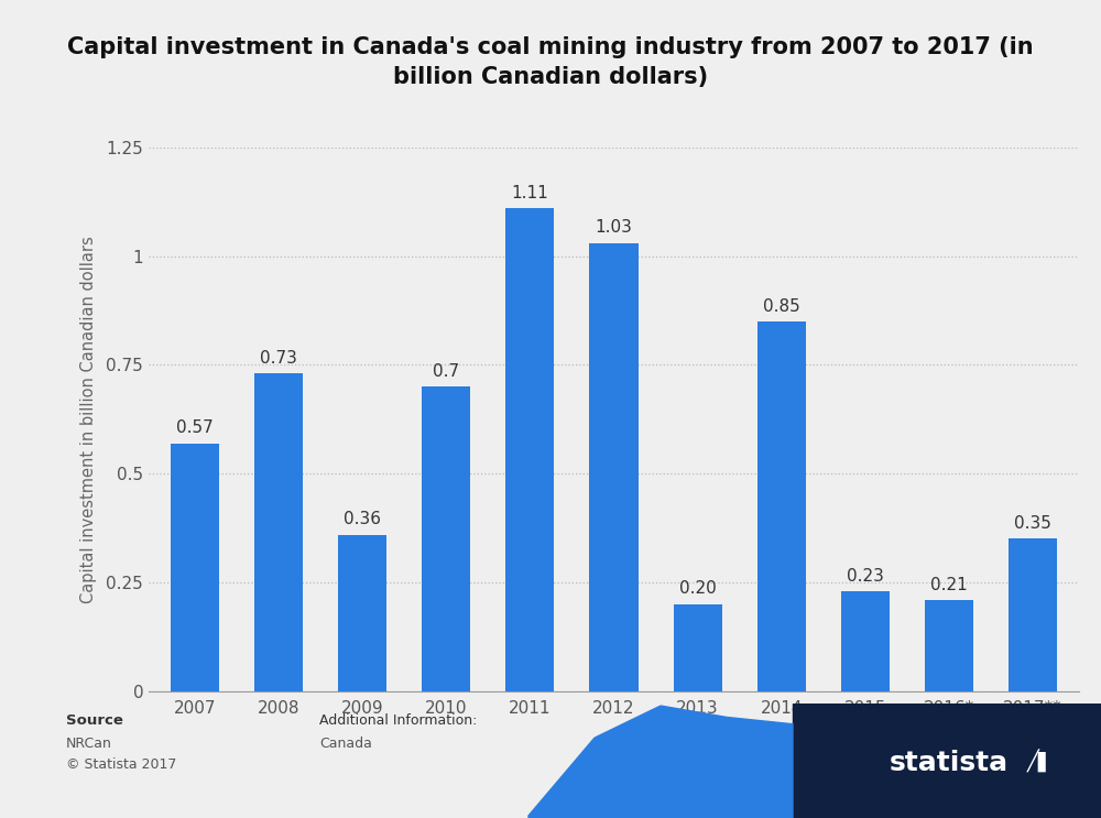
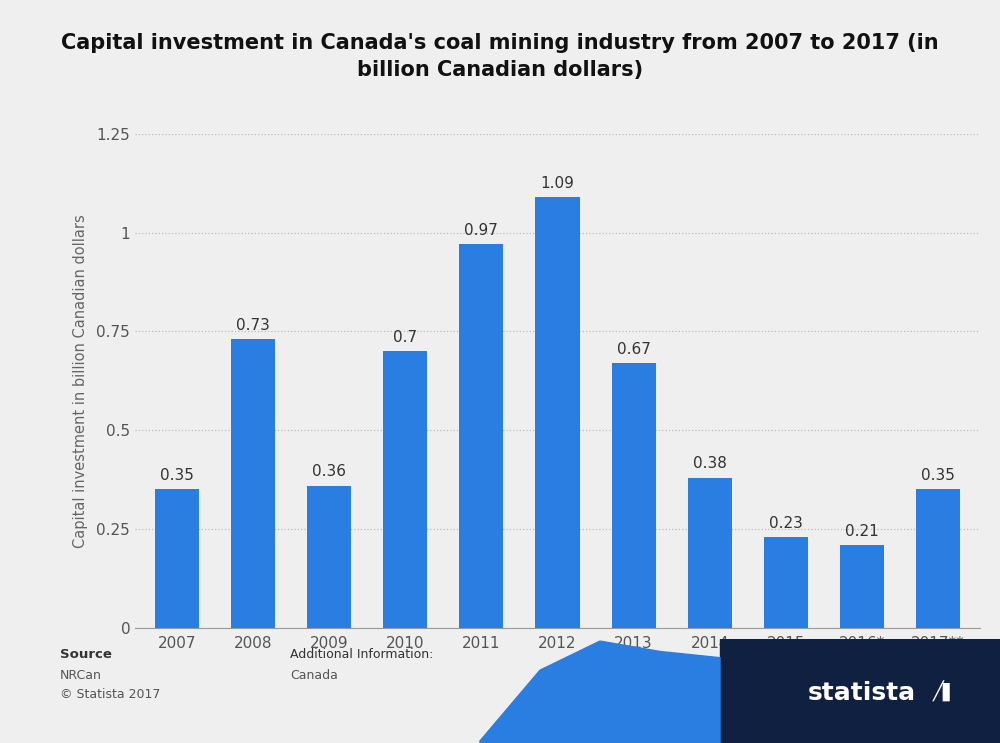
2007: 0.57 -> 0.35
2011: 1.11 -> 0.97
2012: 1.03 -> 1.09
2013: 0.20 -> 0.67
2014: 0.85 -> 0.38
